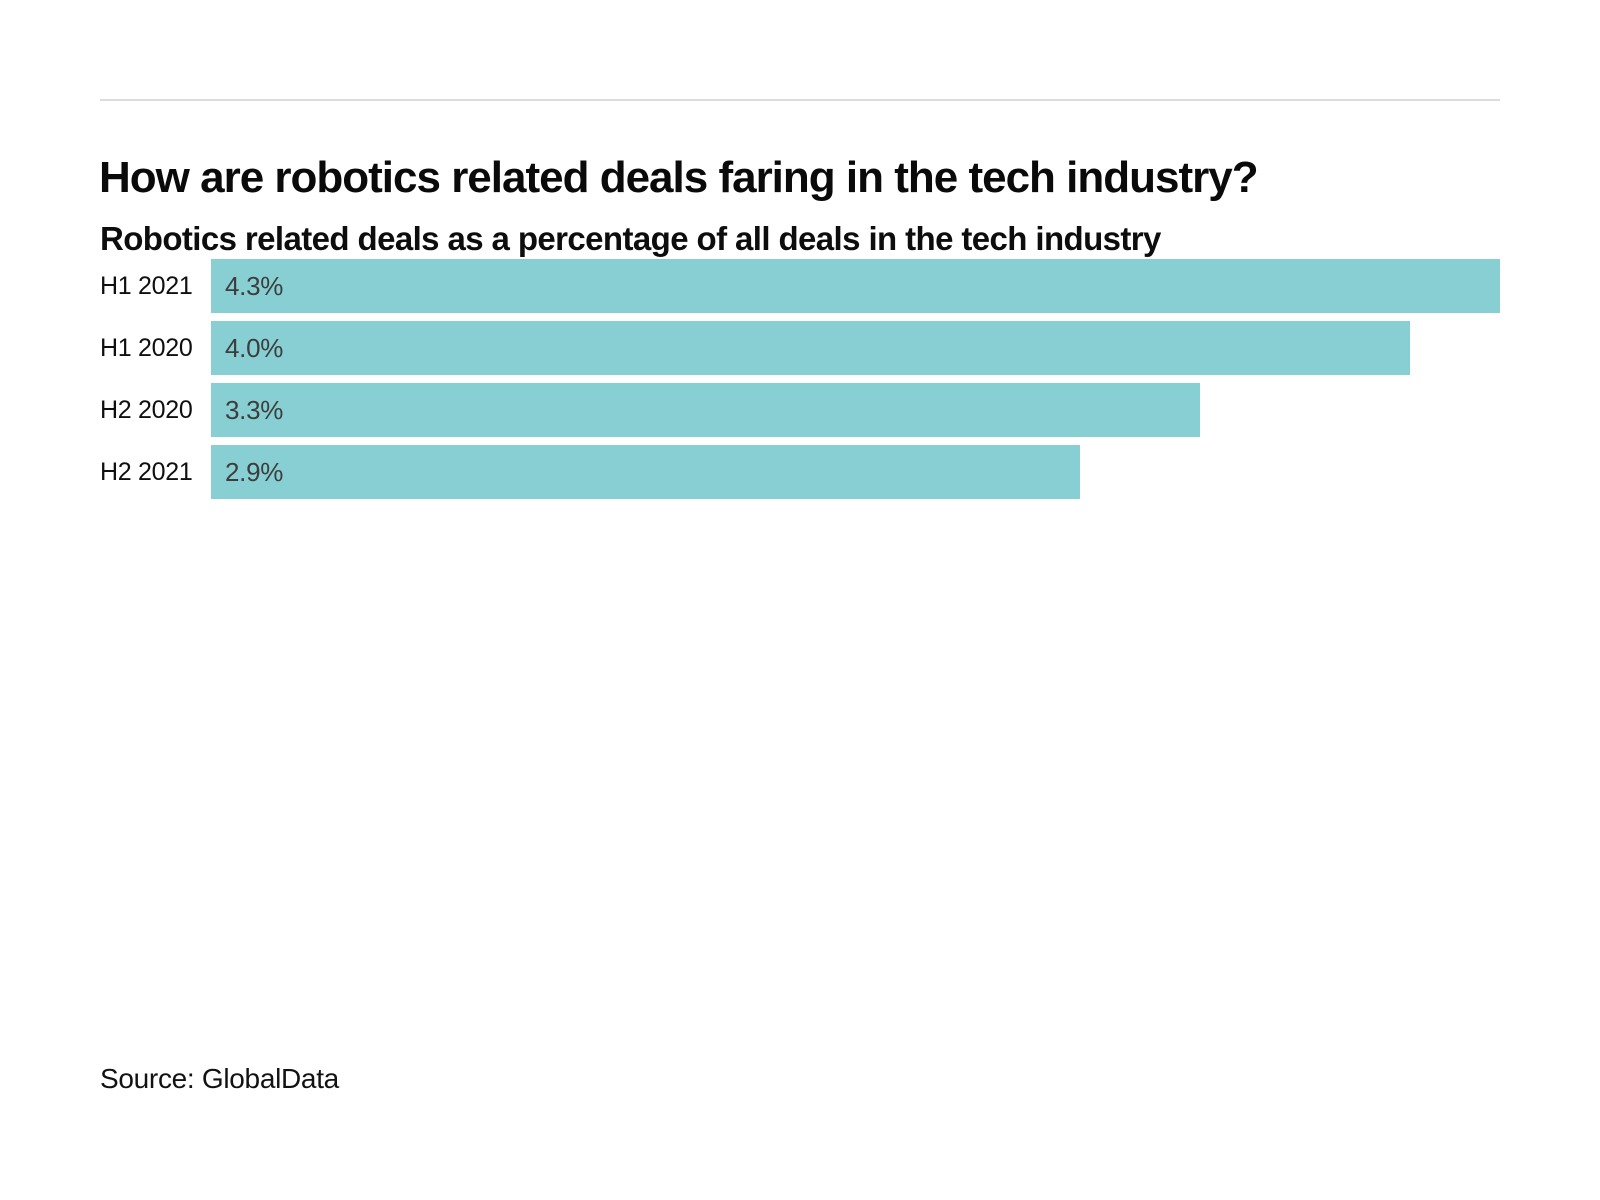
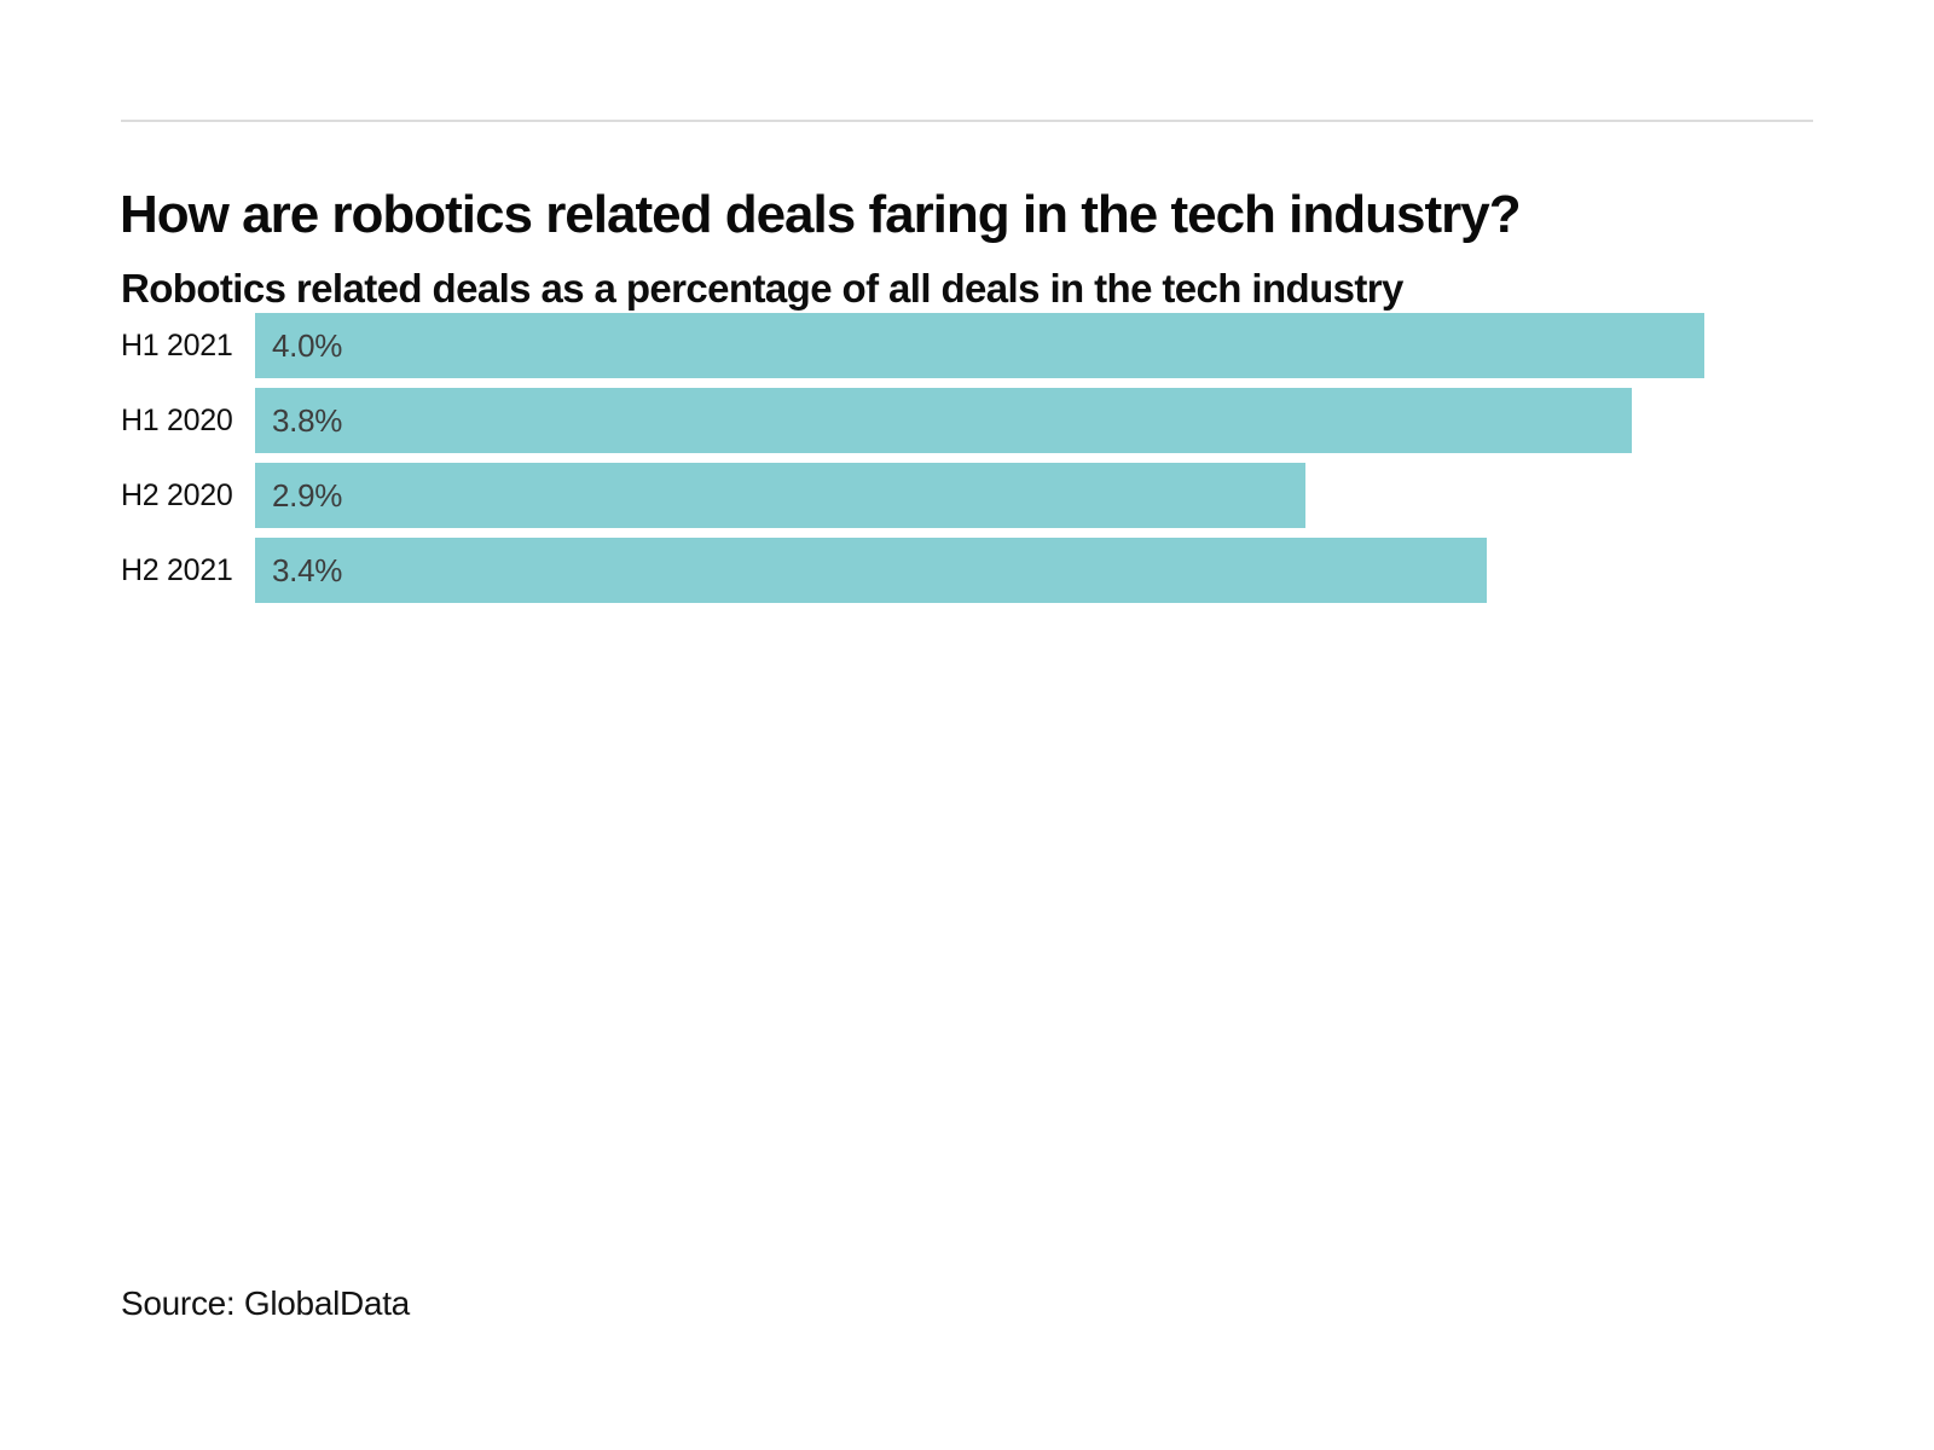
H1 2021: 4.3% -> 4.0%
H1 2020: 4.0% -> 3.8%
H2 2020: 3.3% -> 2.9%
H2 2021: 2.9% -> 3.4%
